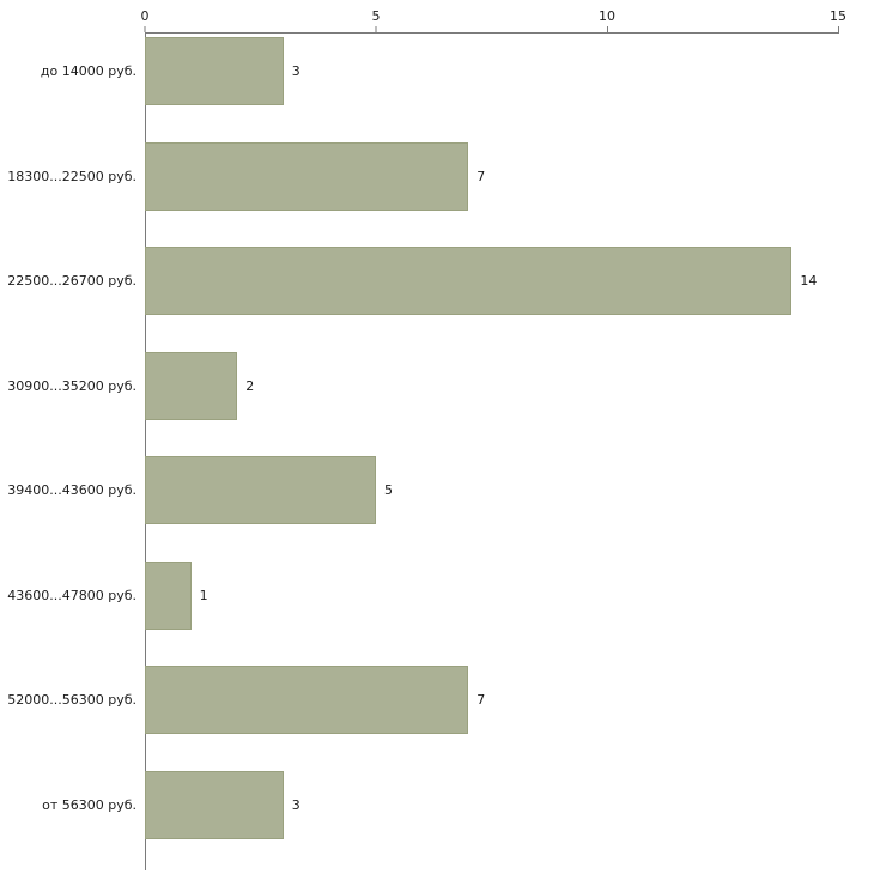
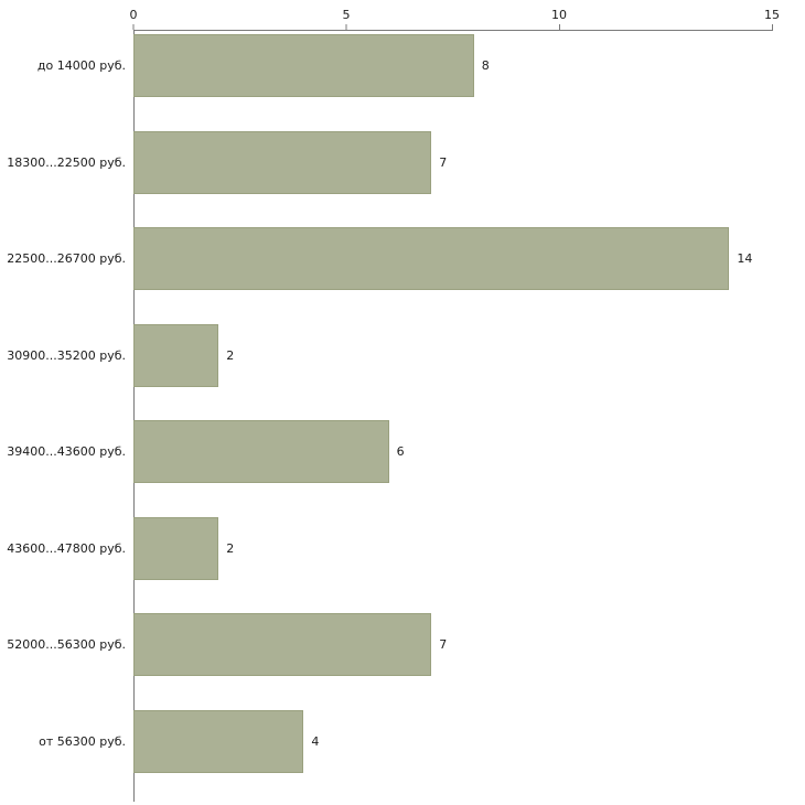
до 14000 руб.: 3 -> 8
39400...43600 руб.: 5 -> 6
43600...47800 руб.: 1 -> 2
от 56300 руб.: 3 -> 4
